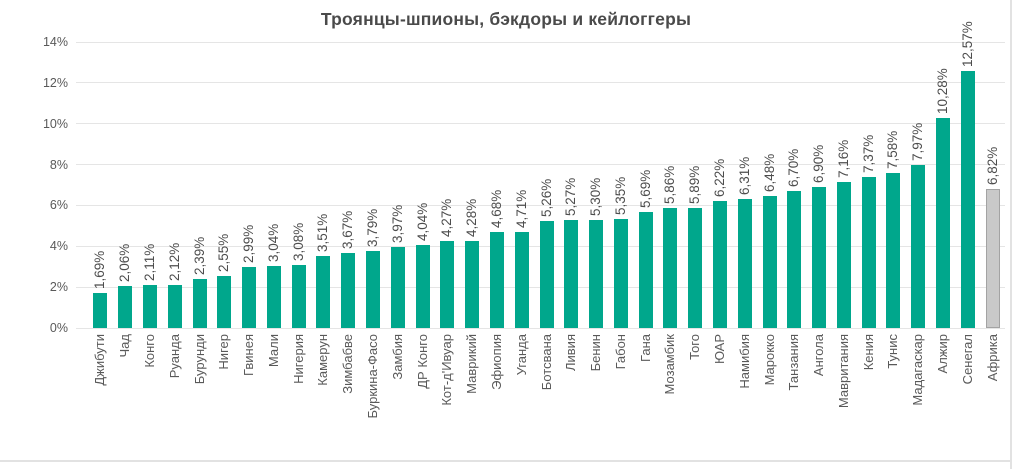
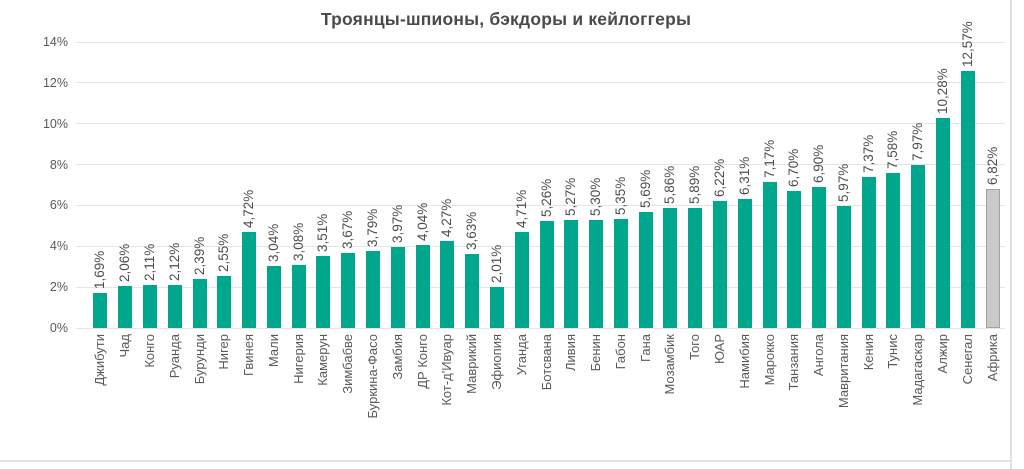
Гвинея: 2,99% -> 4,72%
Маврикий: 4,28% -> 3,63%
Эфиопия: 4,68% -> 2,01%
Марокко: 6,48% -> 7,17%
Мавритания: 7,16% -> 5,97%
